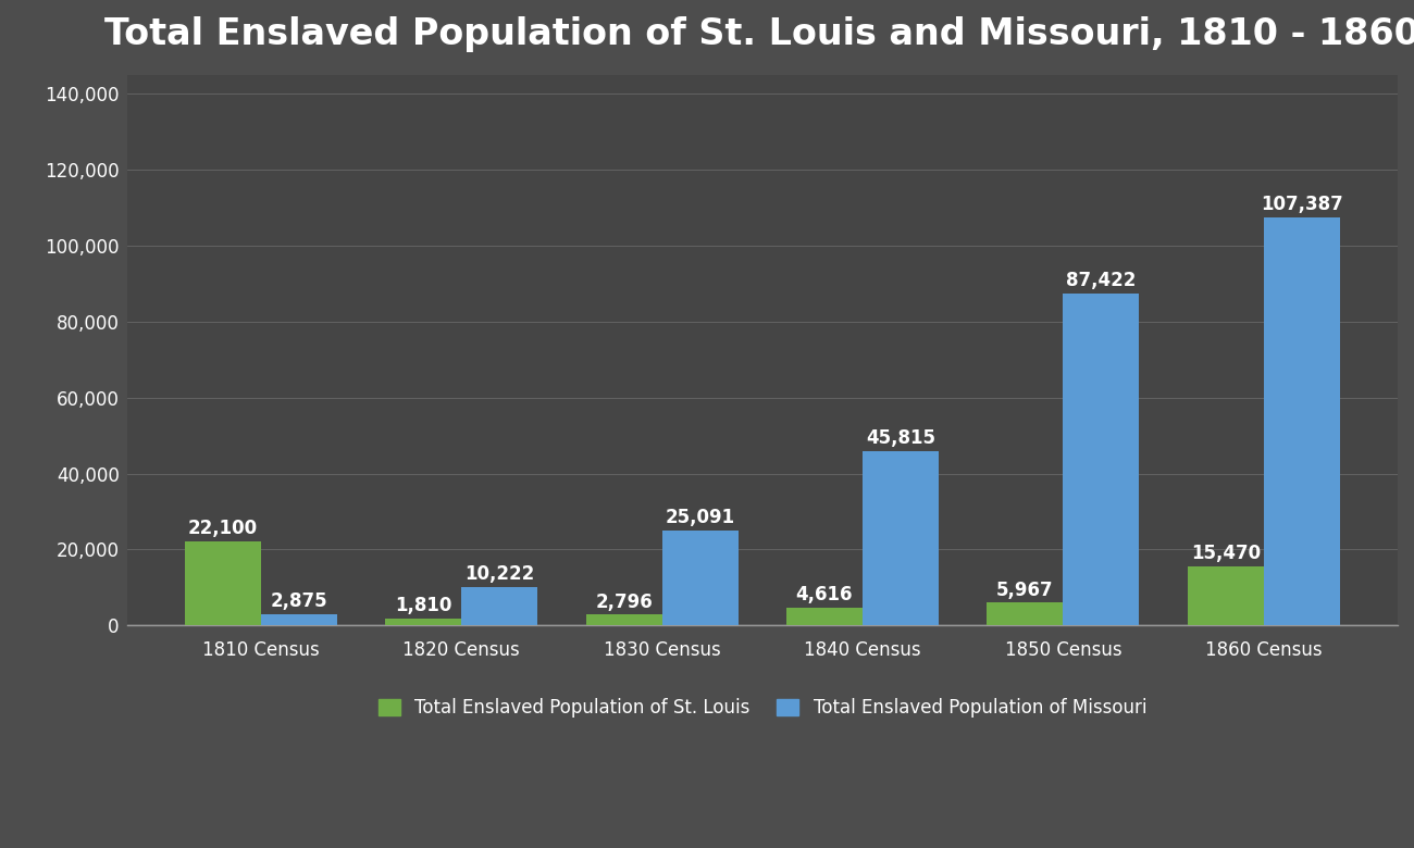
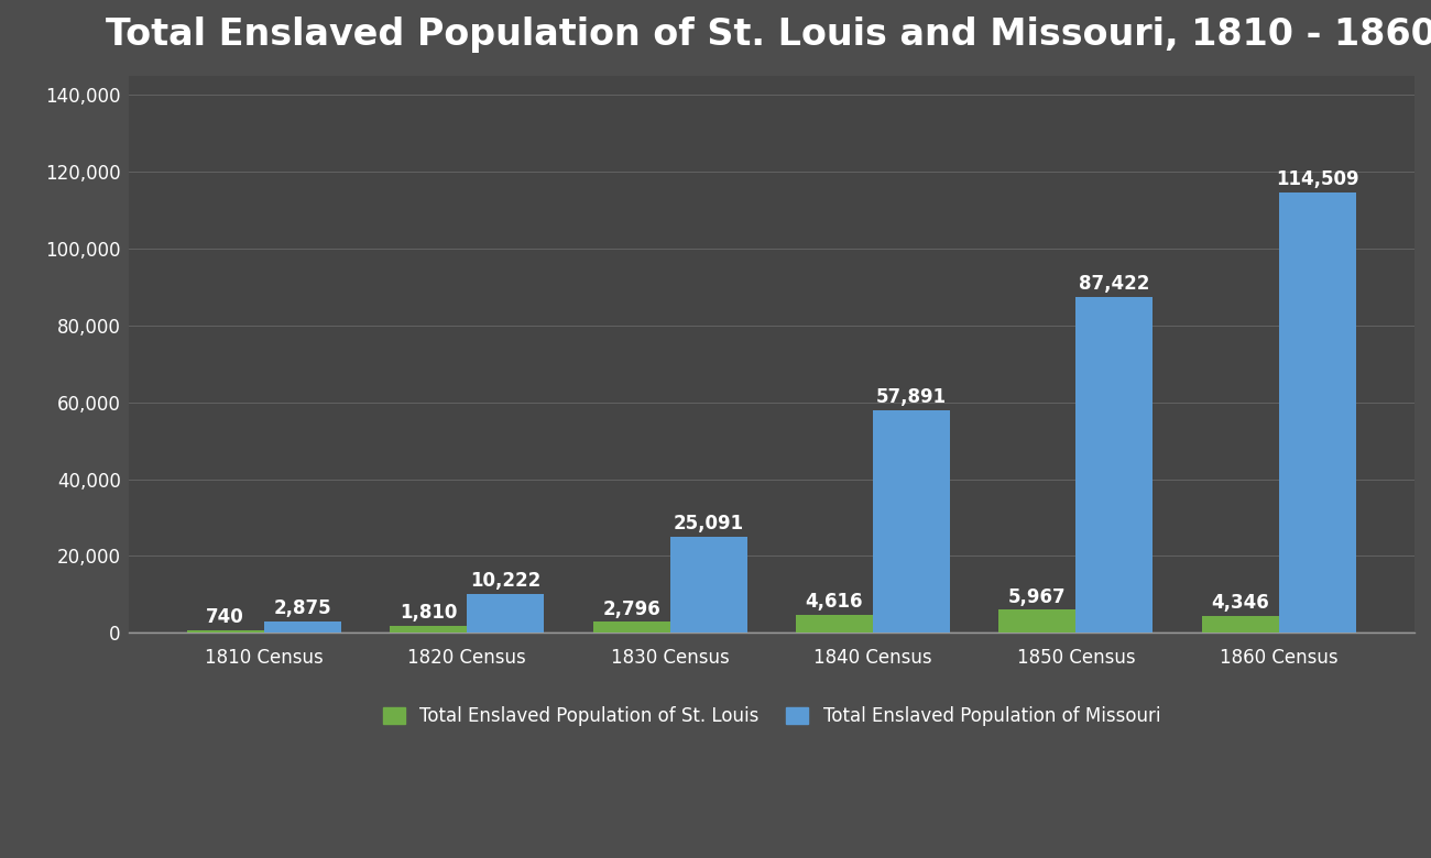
Total Enslaved Population of St. Louis/1810 Census: 22,100 -> 740
Total Enslaved Population of Missouri/1840 Census: 45,815 -> 57,891
Total Enslaved Population of St. Louis/1860 Census: 15,470 -> 4,346
Total Enslaved Population of Missouri/1860 Census: 107,387 -> 114,509
